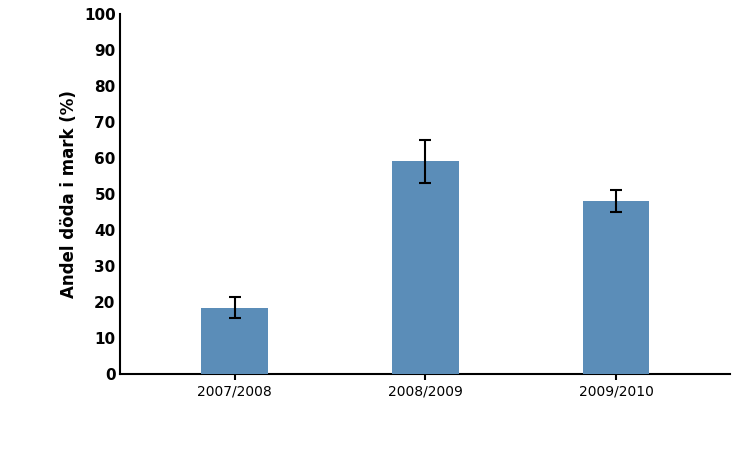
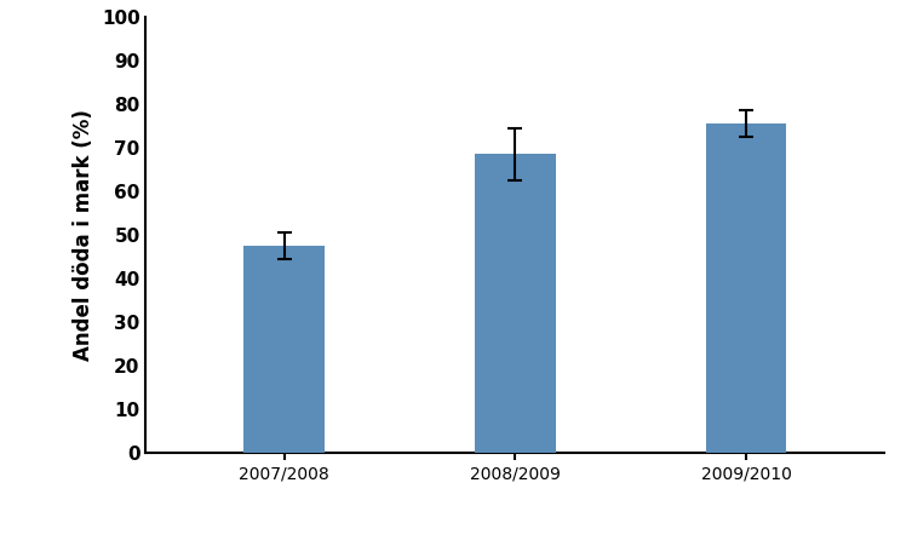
2007/2008: 18.5 -> 47.5
2008/2009: 59.0 -> 68.5
2009/2010: 48.0 -> 75.5
